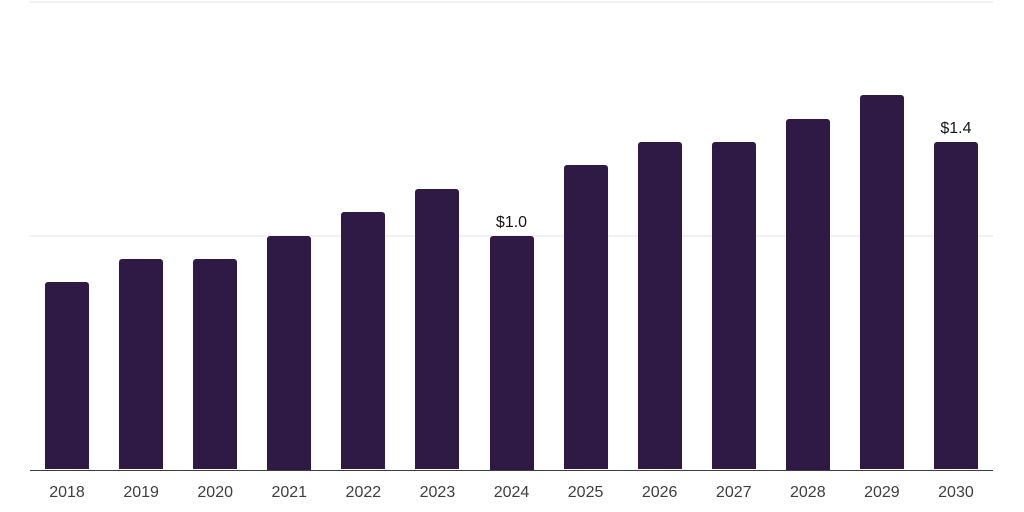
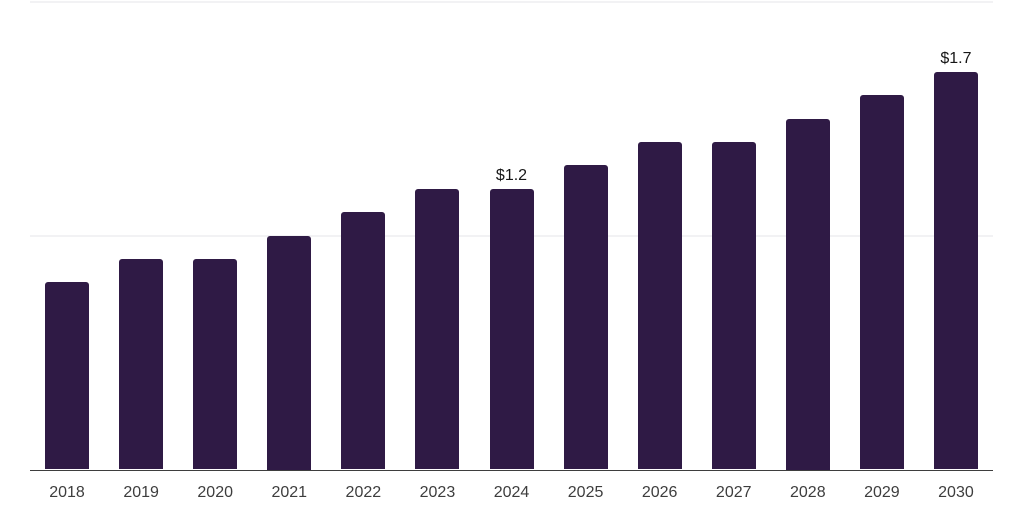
2024: $1.0 -> $1.2
2030: $1.4 -> $1.7
